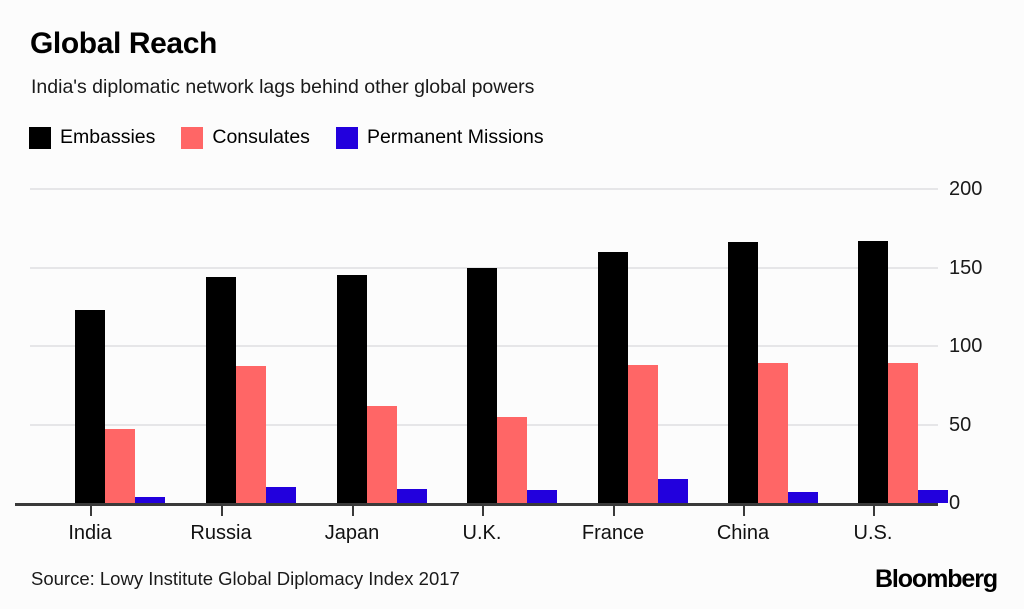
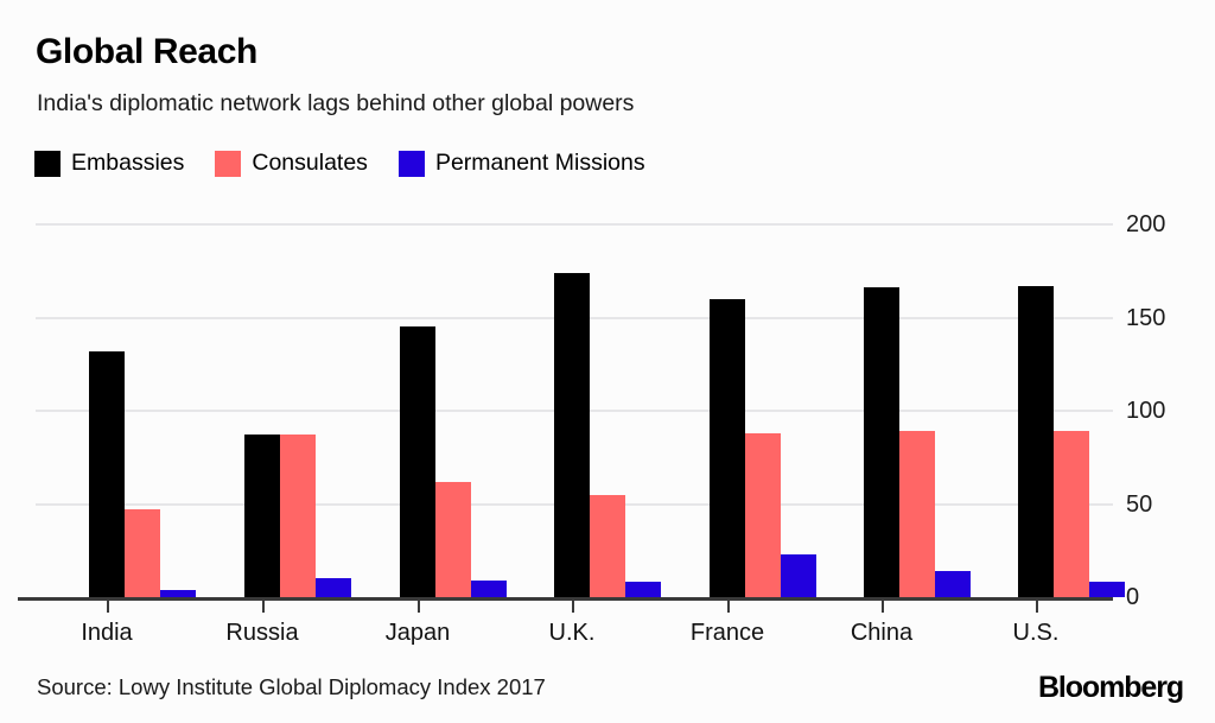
Embassies/India: 123 -> 132
Embassies/Russia: 144 -> 87
Embassies/U.K.: 150 -> 174
Permanent Missions/France: 15 -> 23
Permanent Missions/China: 7 -> 14
